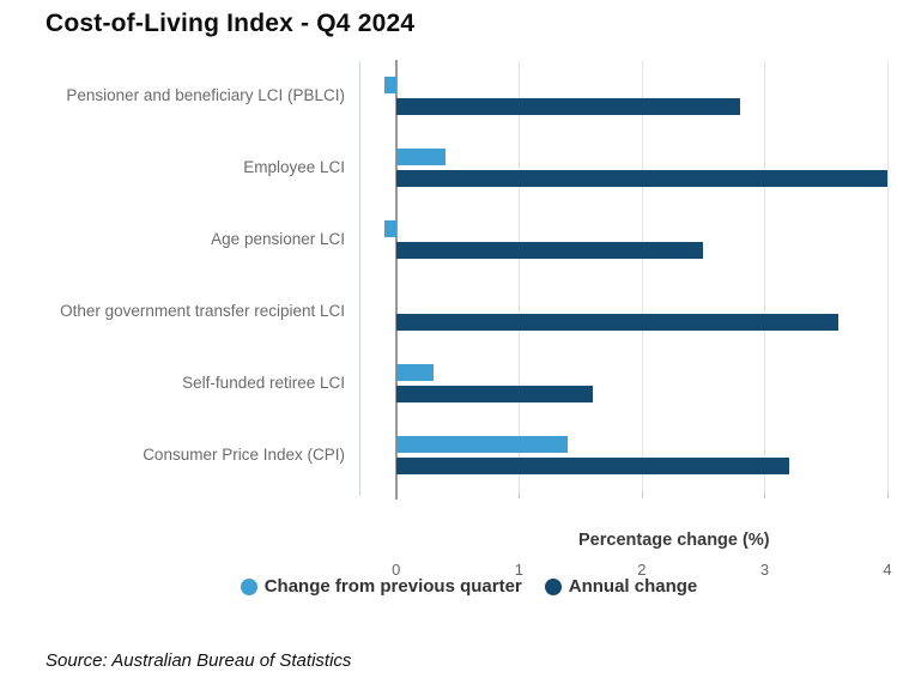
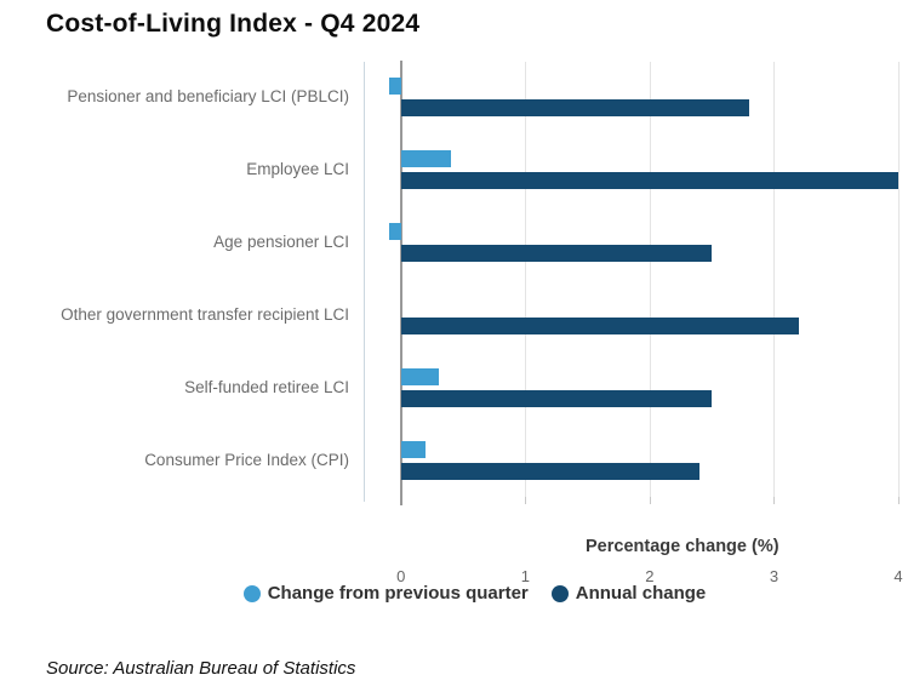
Annual change/Other government transfer recipient LCI: 3.6 -> 3.2
Annual change/Self-funded retiree LCI: 1.6 -> 2.5
Change from previous quarter/Consumer Price Index (CPI): 1.4 -> 0.2
Annual change/Consumer Price Index (CPI): 3.2 -> 2.4
